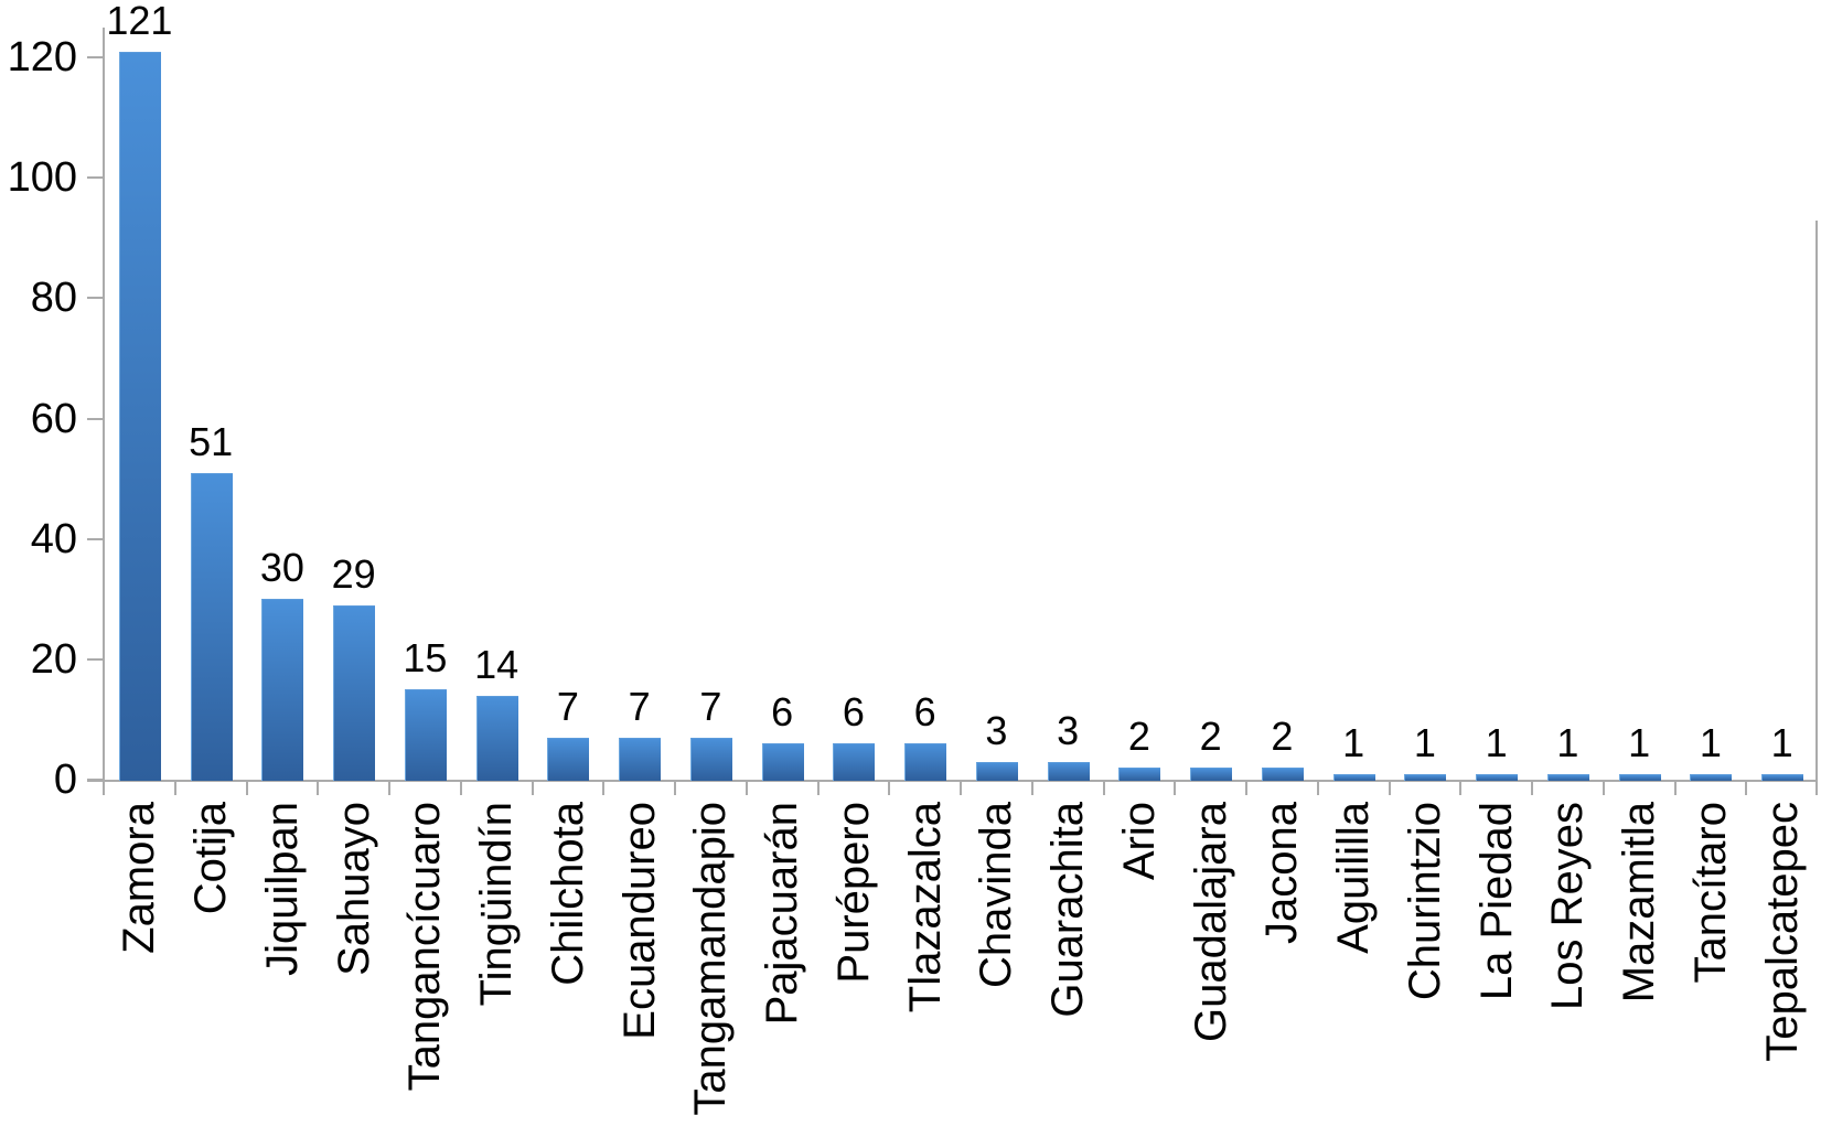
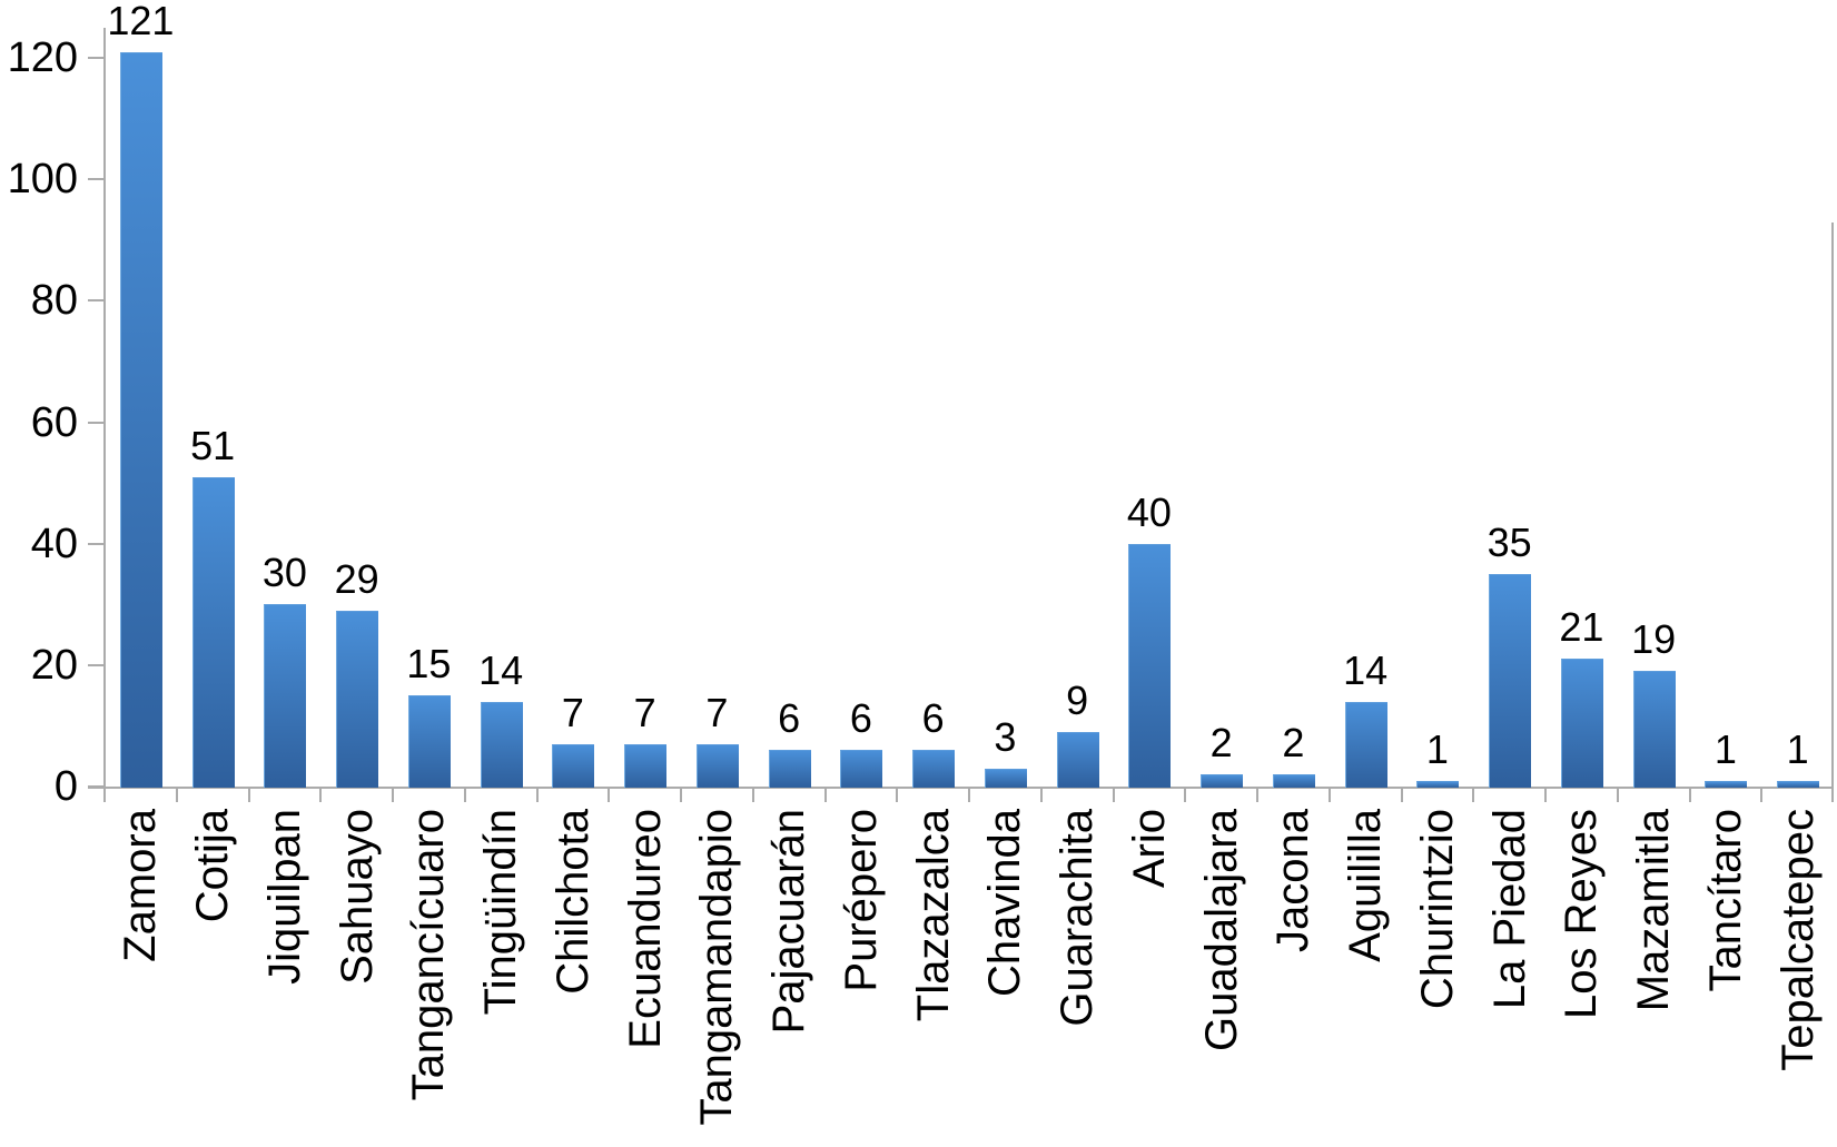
Guarachita: 3 -> 9
Ario: 2 -> 40
Aguililla: 1 -> 14
La Piedad: 1 -> 35
Los Reyes: 1 -> 21
Mazamitla: 1 -> 19
